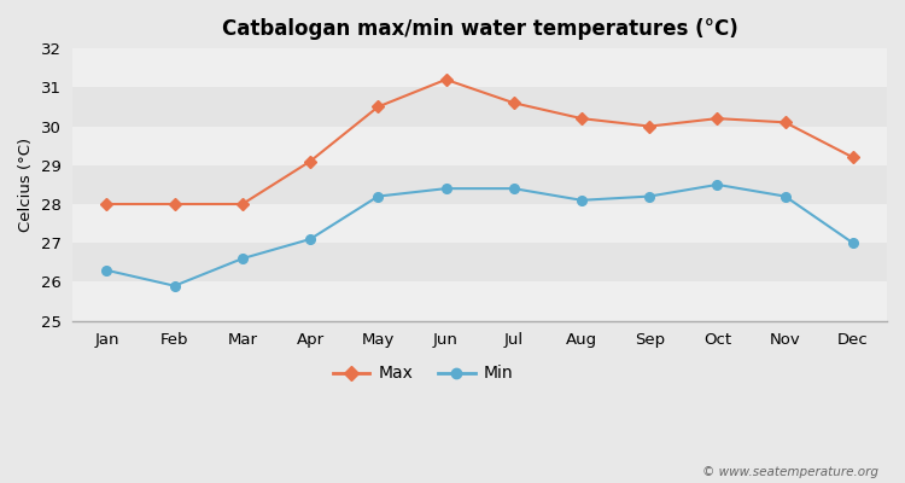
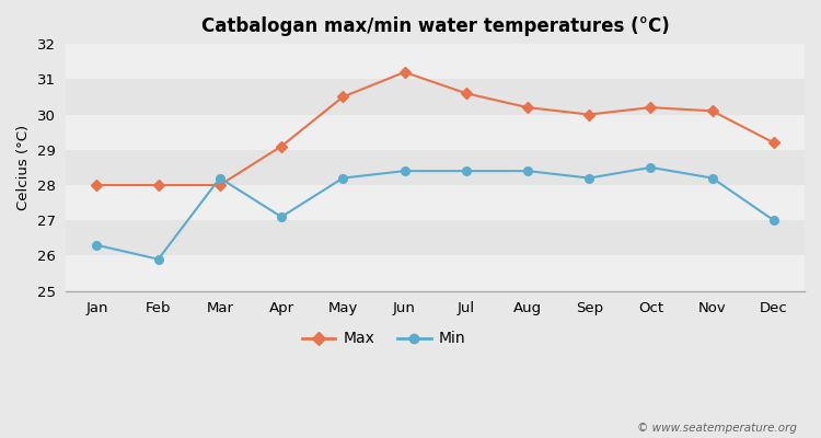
Min/Mar: 26.6 -> 28.2
Min/Aug: 28.1 -> 28.4
